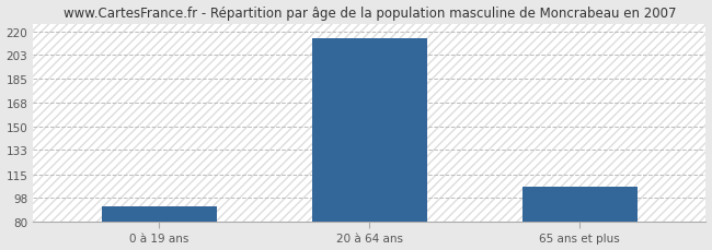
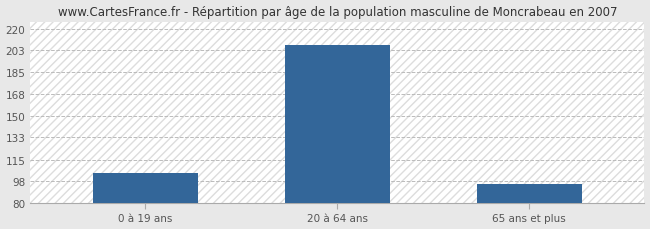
0 à 19 ans: 91 -> 104
20 à 64 ans: 215 -> 207
65 ans et plus: 106 -> 95
